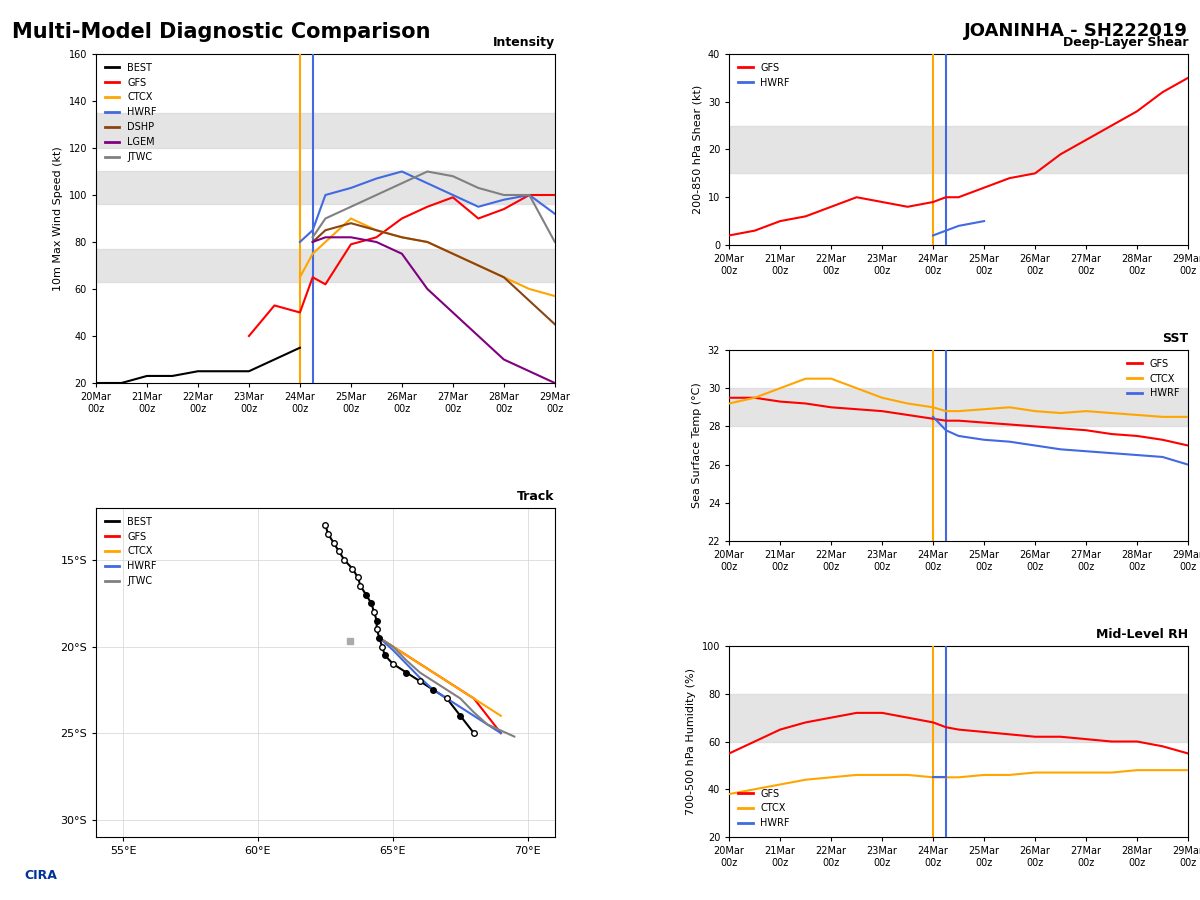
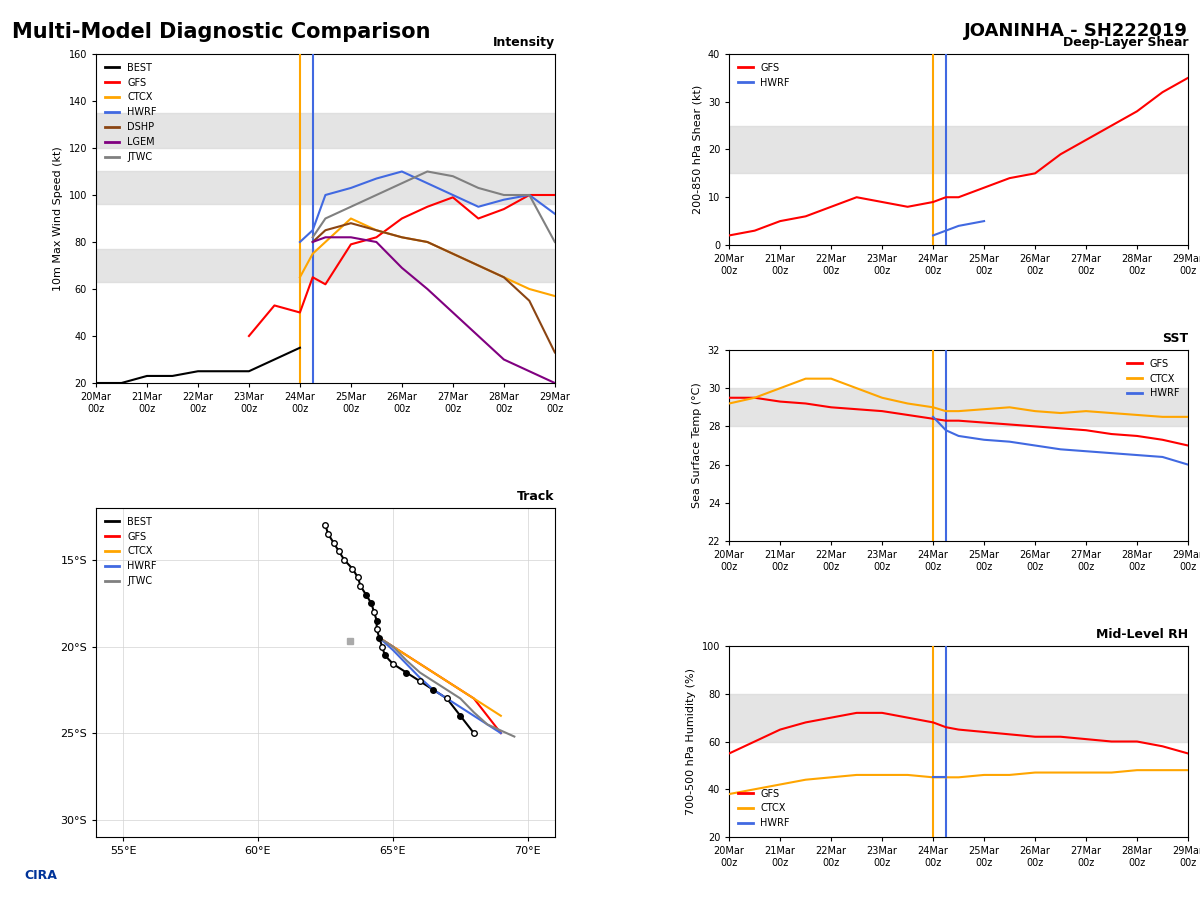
Intensity/LGEM/26Mar 00z: 75 -> 69
Intensity/DSHP/29Mar 00z: 45 -> 33
